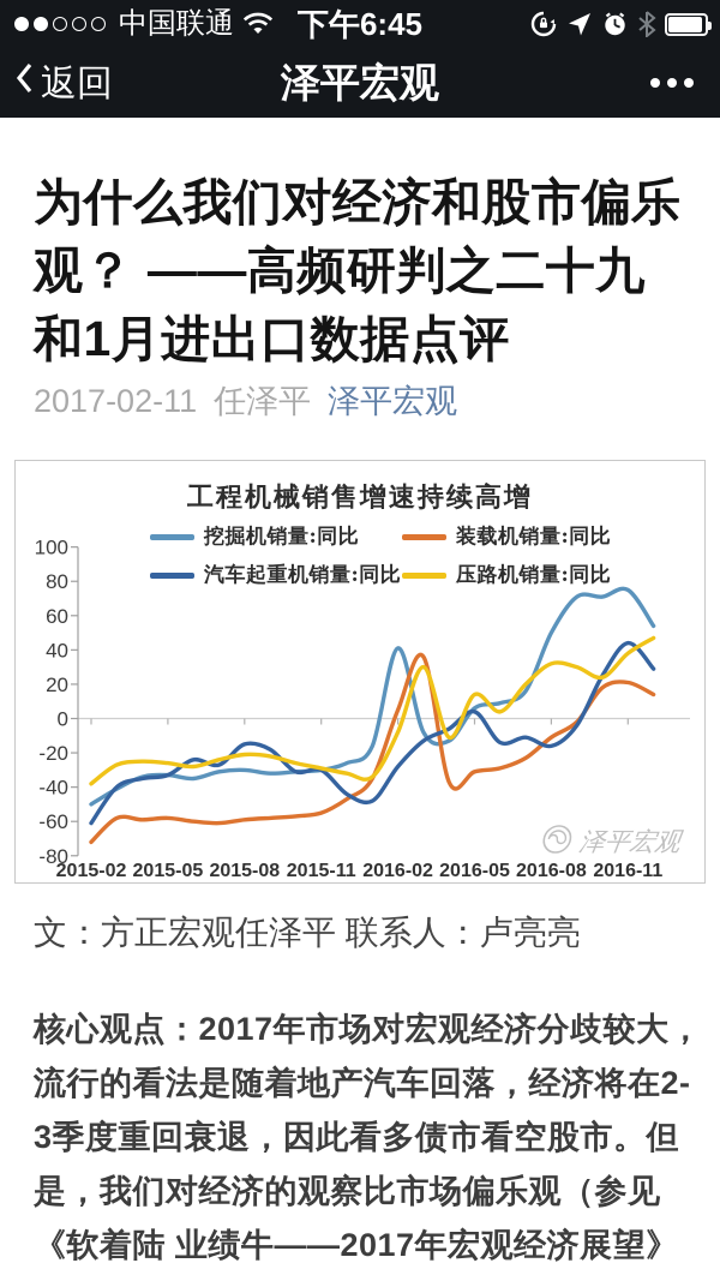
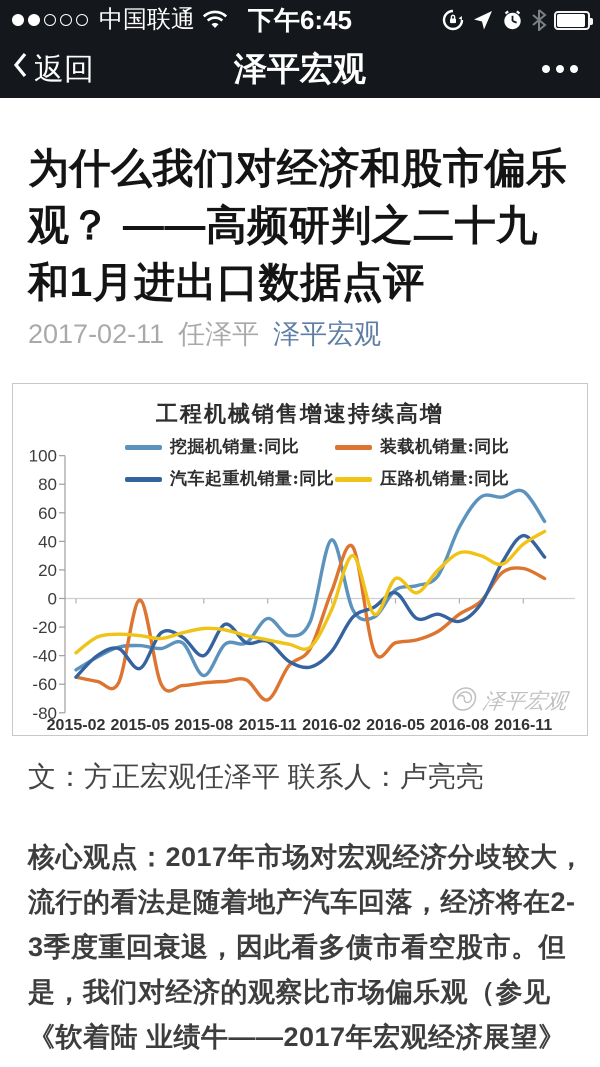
装载机销量:同比/2015-02: -72 -> -55
汽车起重机销量:同比/2015-02: -61 -> -55
装载机销量:同比/2015-05: -58 -> -1
汽车起重机销量:同比/2015-05: -33 -> -49
挖掘机销量:同比/2015-08: -30 -> -54
汽车起重机销量:同比/2015-08: -15 -> -40
挖掘机销量:同比/2015-11: -30 -> -14
装载机销量:同比/2015-11: -55 -> -71
汽车起重机销量:同比/2016-02: -28 -> -37
